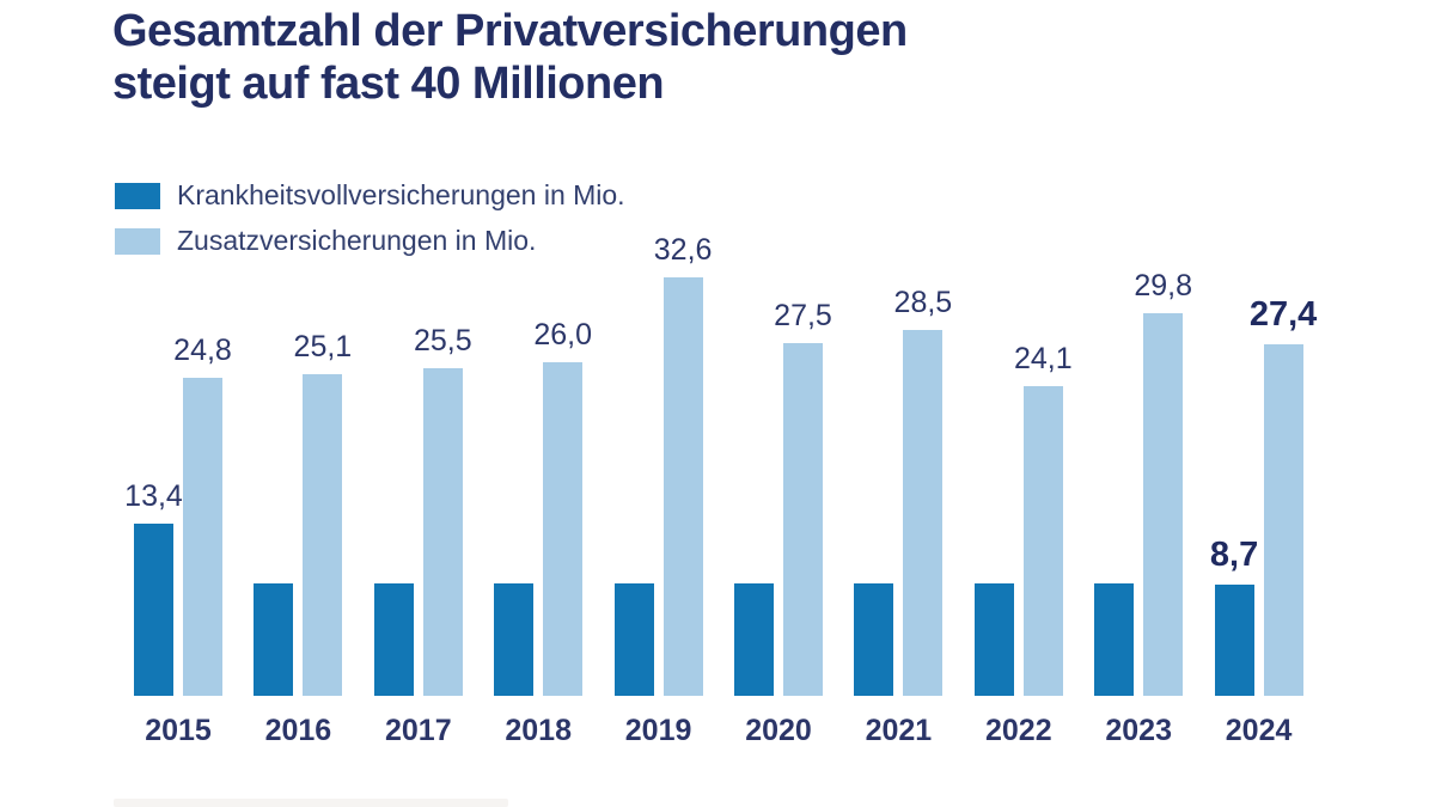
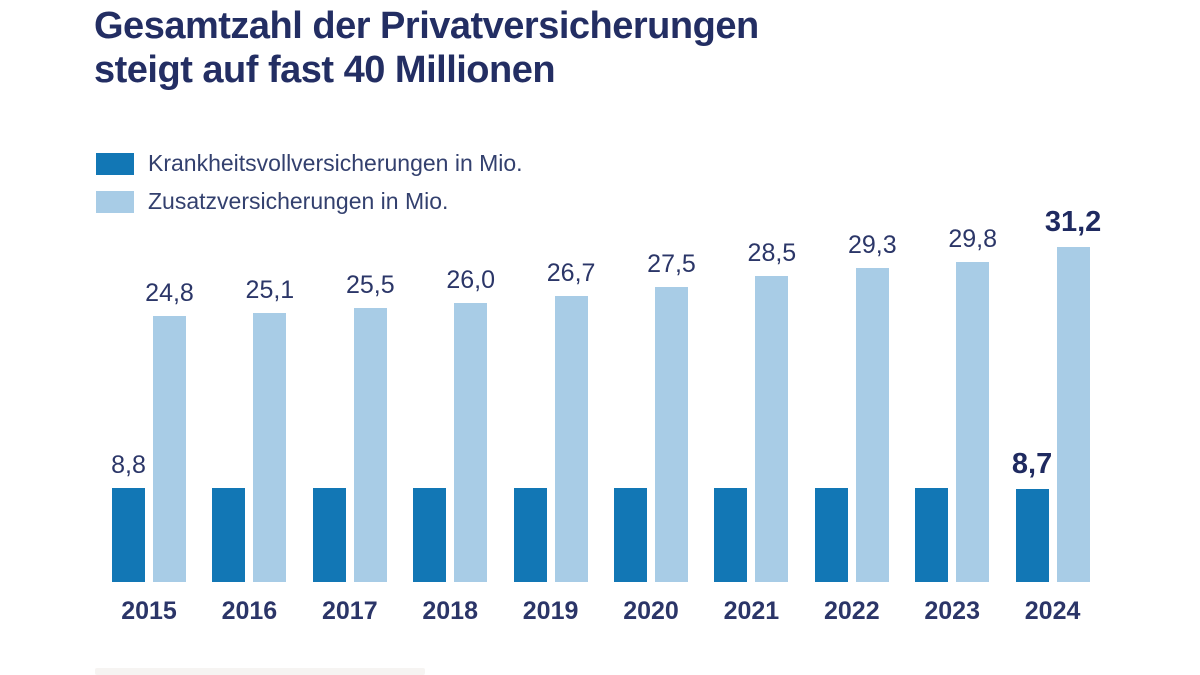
Krankheitsvollversicherungen in Mio./2015: 13,4 -> 8,8
Zusatzversicherungen in Mio./2019: 32,6 -> 26,7
Zusatzversicherungen in Mio./2022: 24,1 -> 29,3
Zusatzversicherungen in Mio./2024: 27,4 -> 31,2
